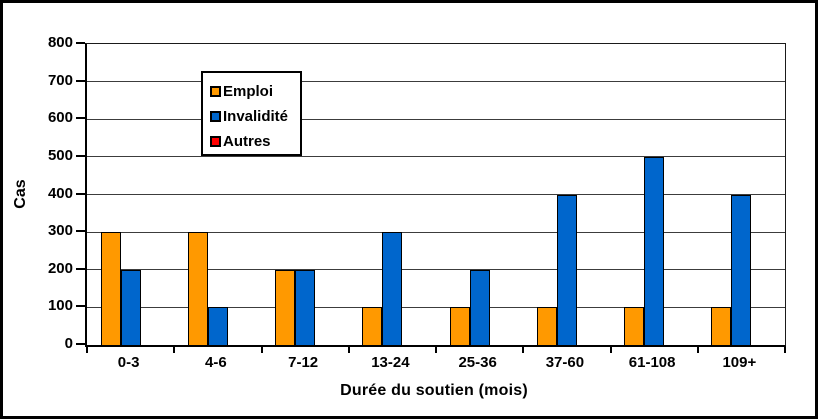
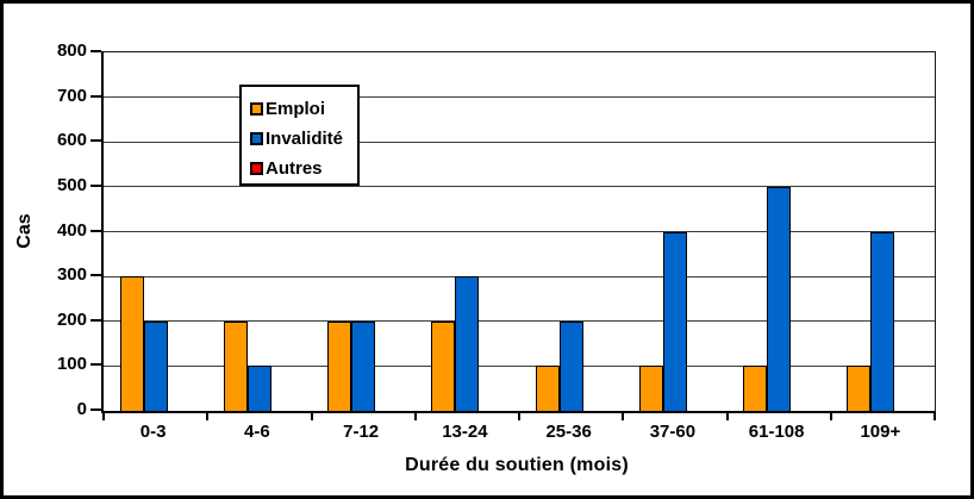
Emploi/4-6: 300 -> 200
Emploi/13-24: 100 -> 200
